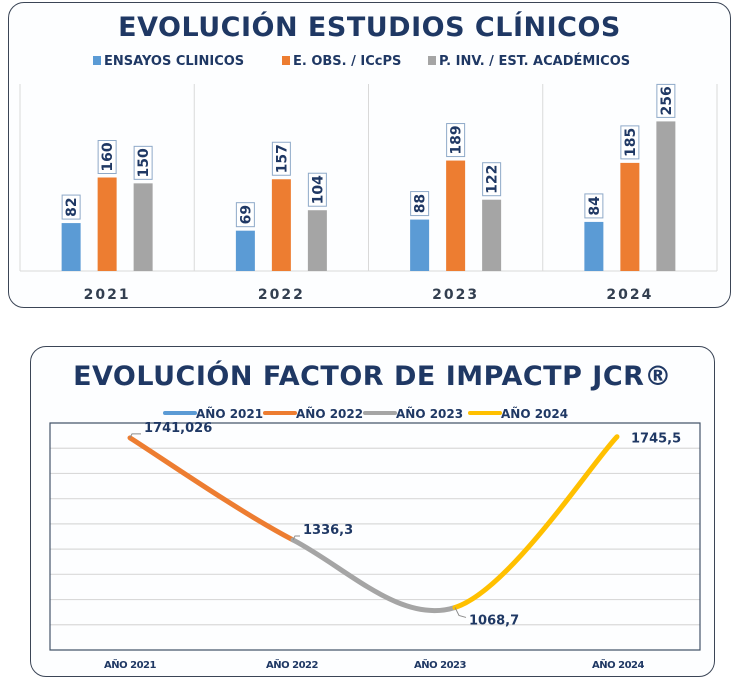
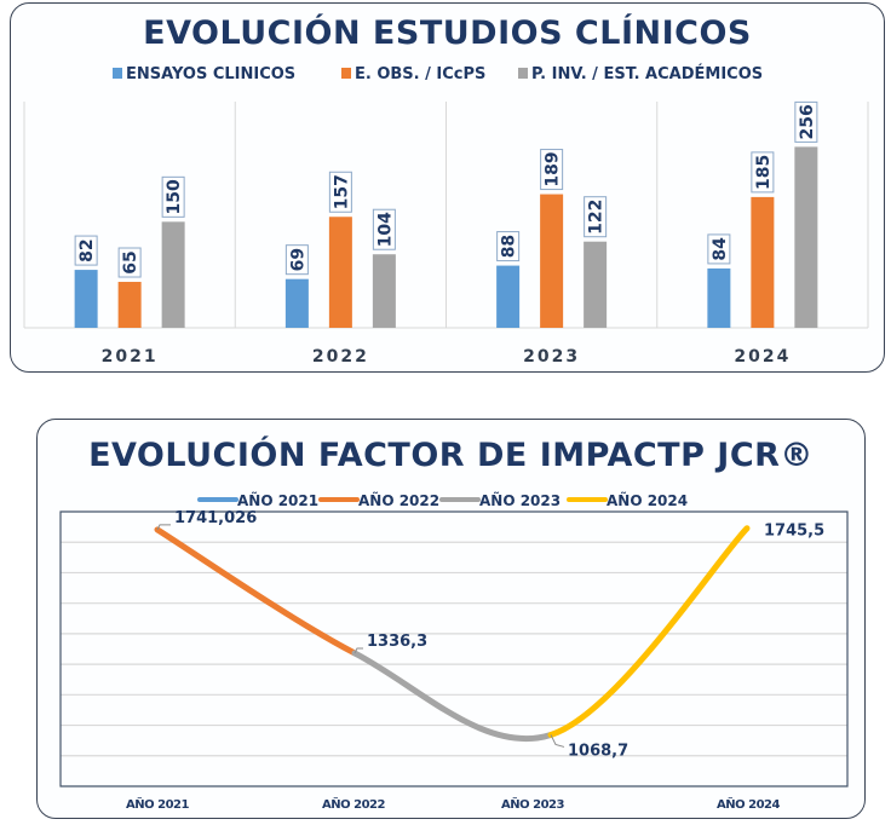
EVOLUCIÓN ESTUDIOS CLÍNICOS/E. OBS. / ICcPS/2021: 160 -> 65
